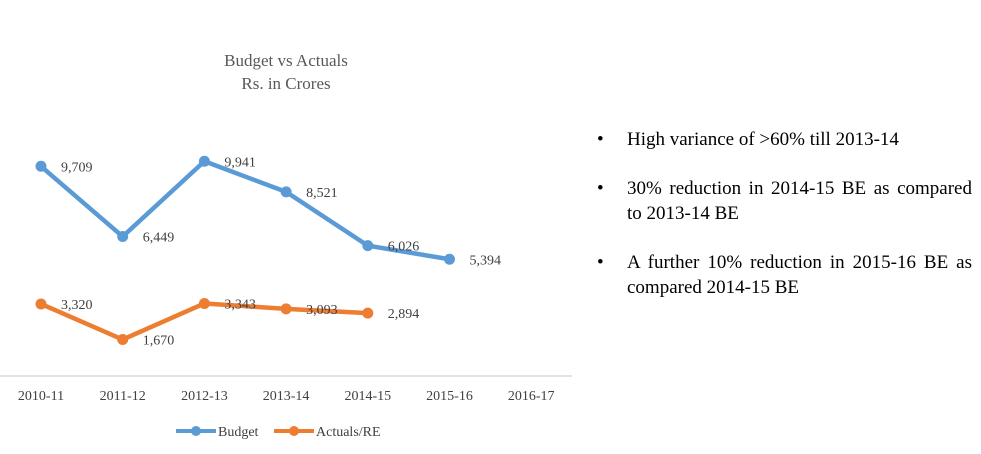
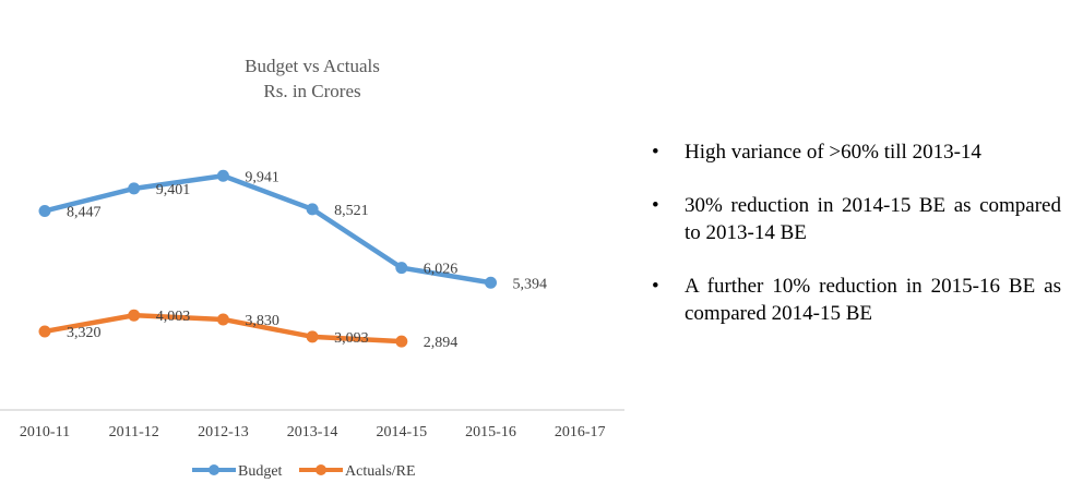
Budget/2010-11: 9,709 -> 8,447
Budget/2011-12: 6,449 -> 9,401
Actuals/RE/2011-12: 1,670 -> 4,003
Actuals/RE/2012-13: 3,343 -> 3,830
